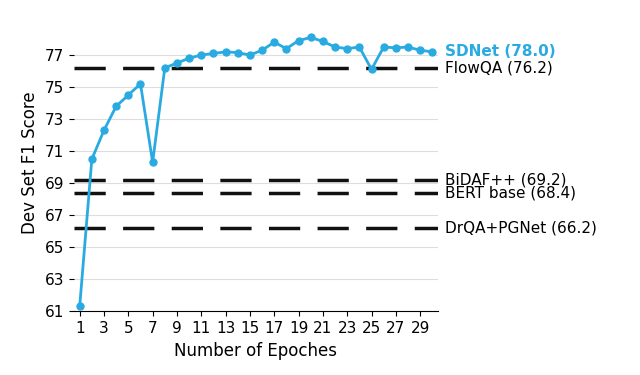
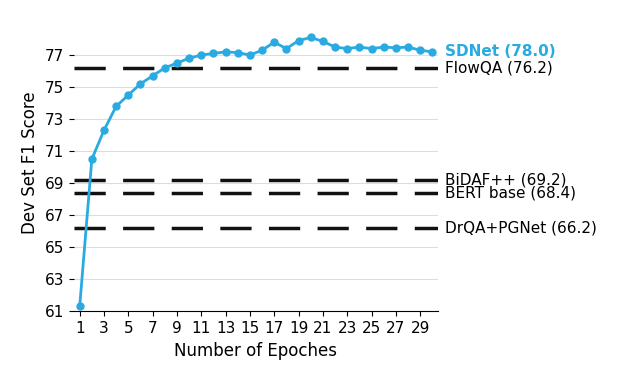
7: 70.3 -> 75.7
25: 76.1 -> 77.4
